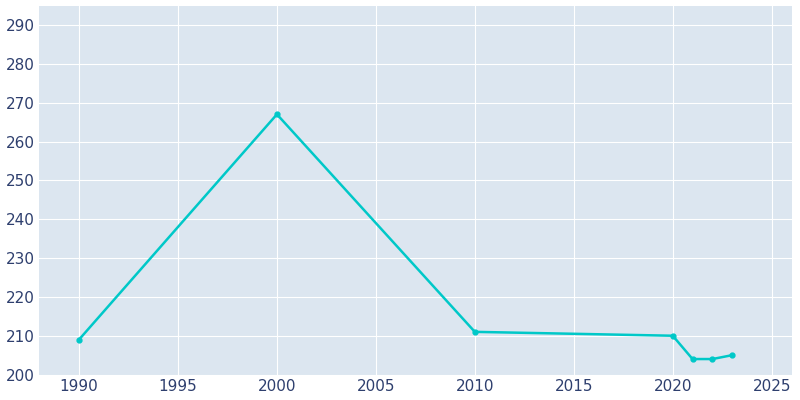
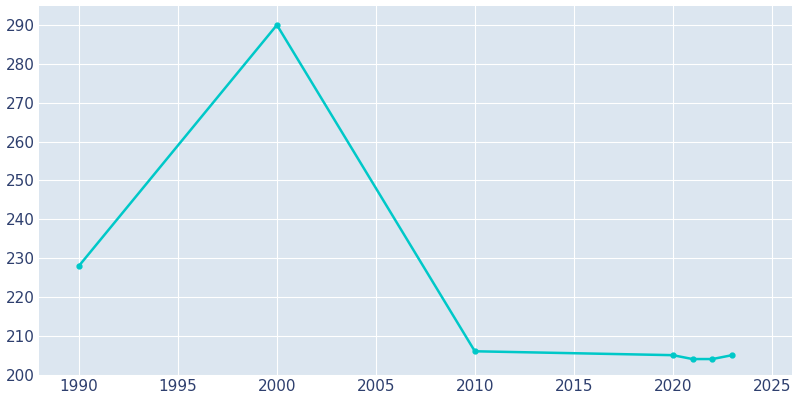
1990: 209 -> 228
2000: 267 -> 290
2010: 211 -> 206
2020: 210 -> 205
